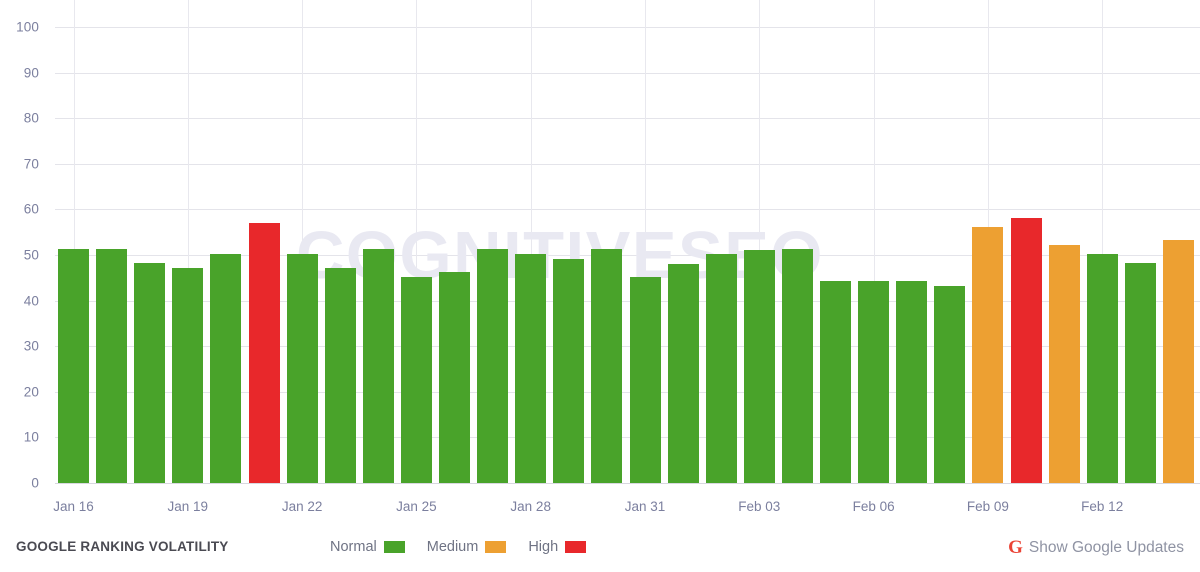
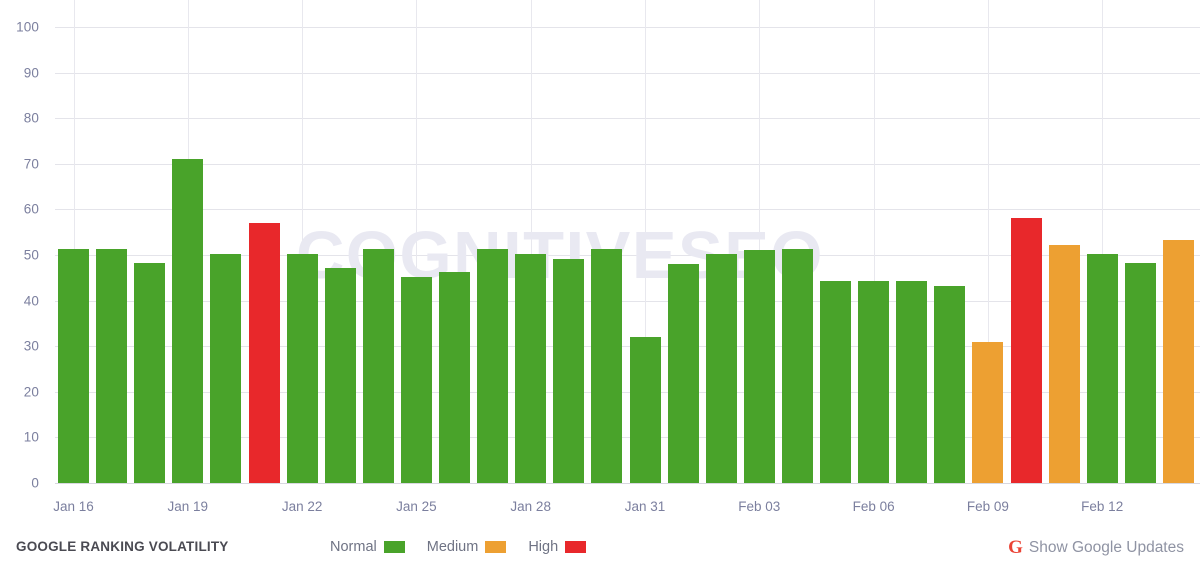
Jan 19: 47 -> 71
Jan 31: 45 -> 32
Feb 09: 56 -> 31
